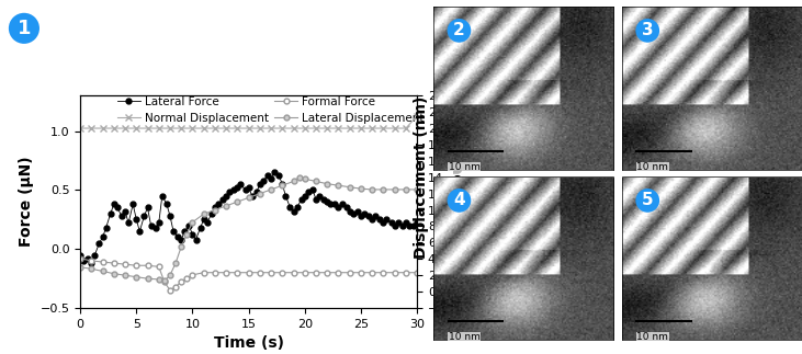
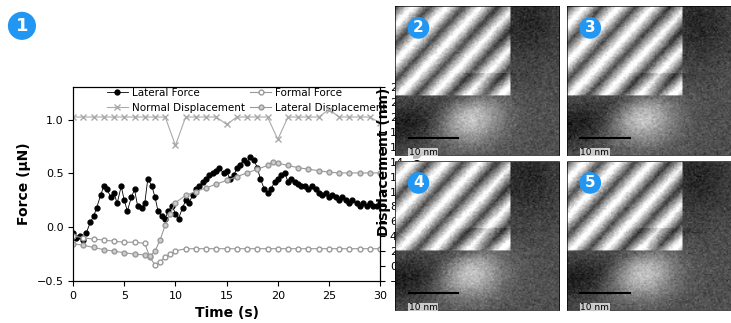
Normal Displacement/10: 20.0 -> 16.2
Normal Displacement/15: 20.0 -> 19.0
Normal Displacement/20: 20.0 -> 17.0
Normal Displacement/25: 20.0 -> 21.0
Normal Displacement/30: 21.5 -> 19.2
